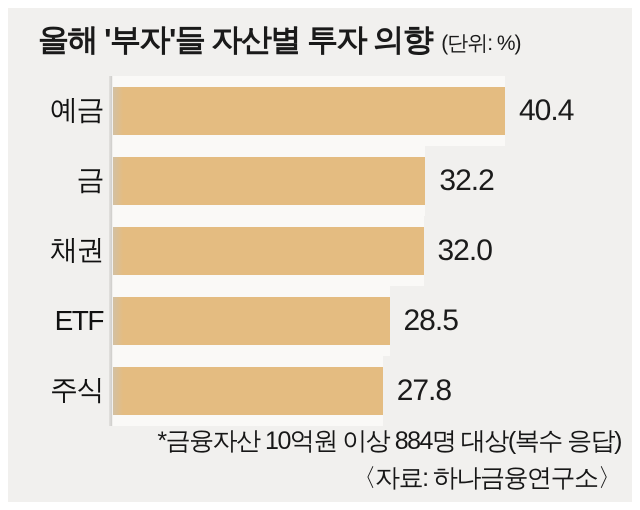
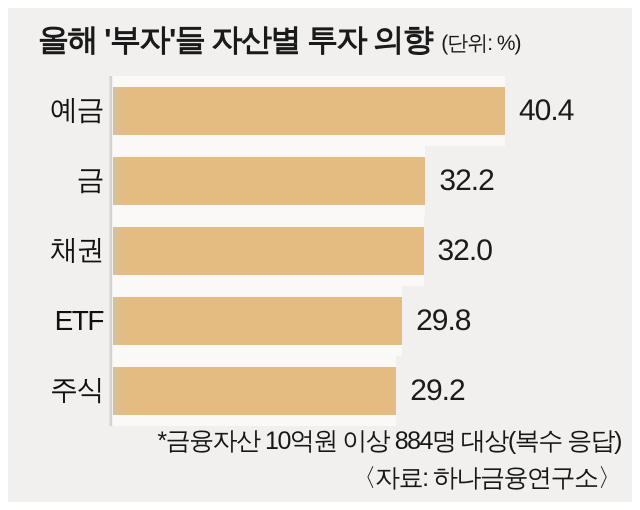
ETF: 28.5 -> 29.8
주식: 27.8 -> 29.2
